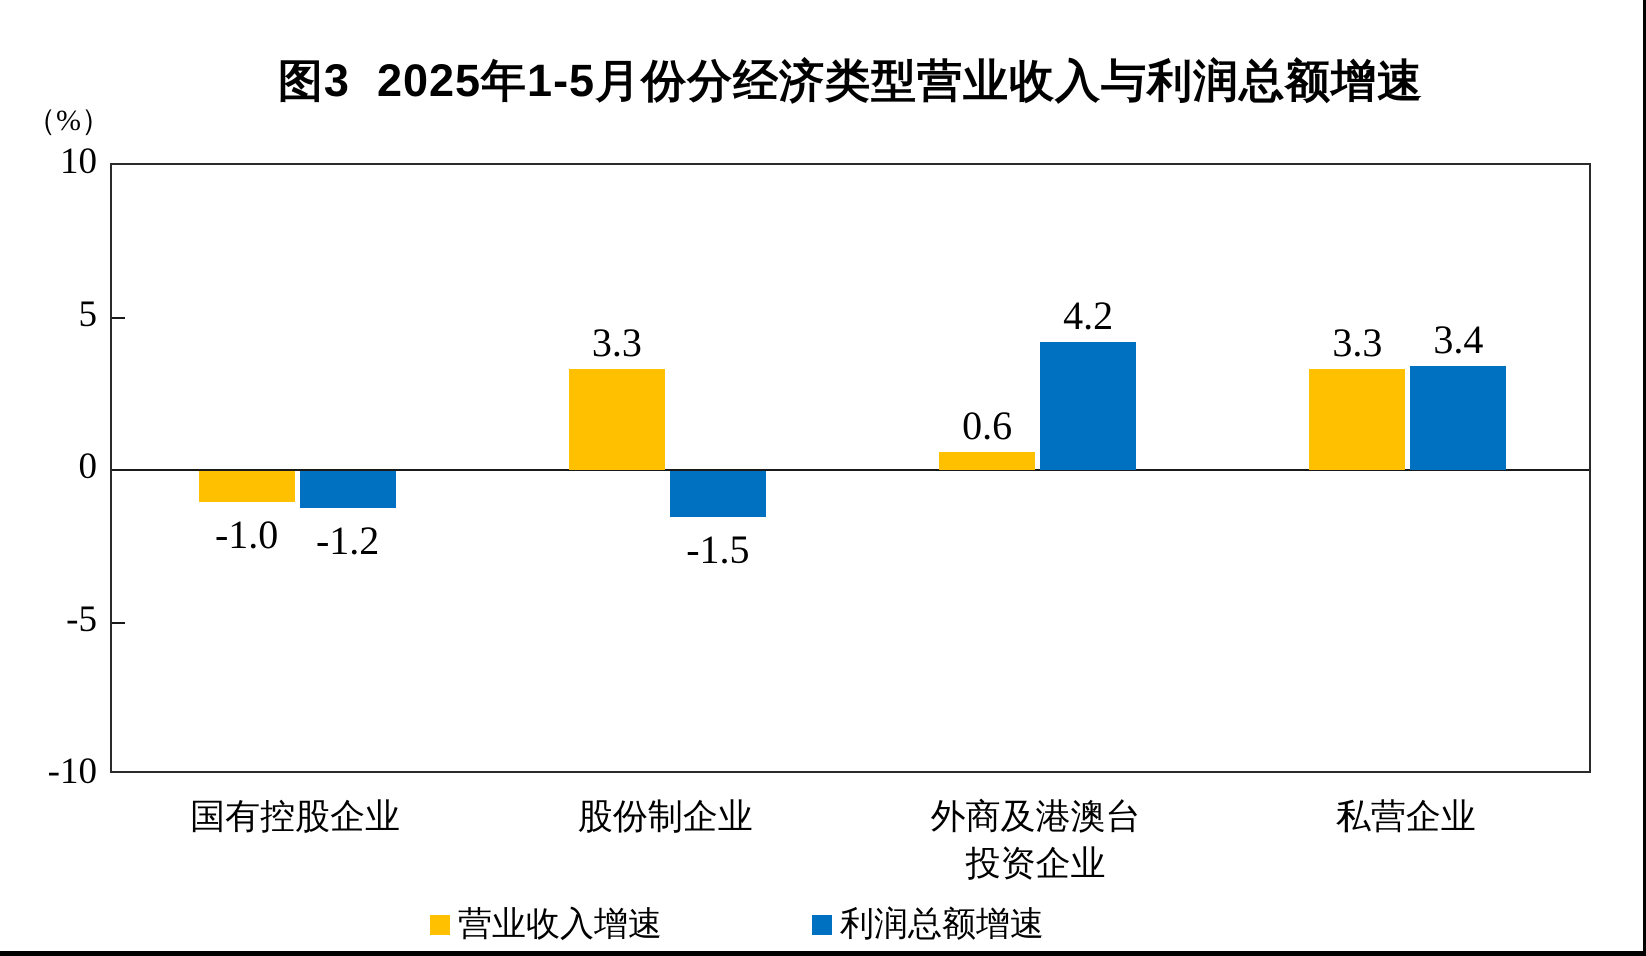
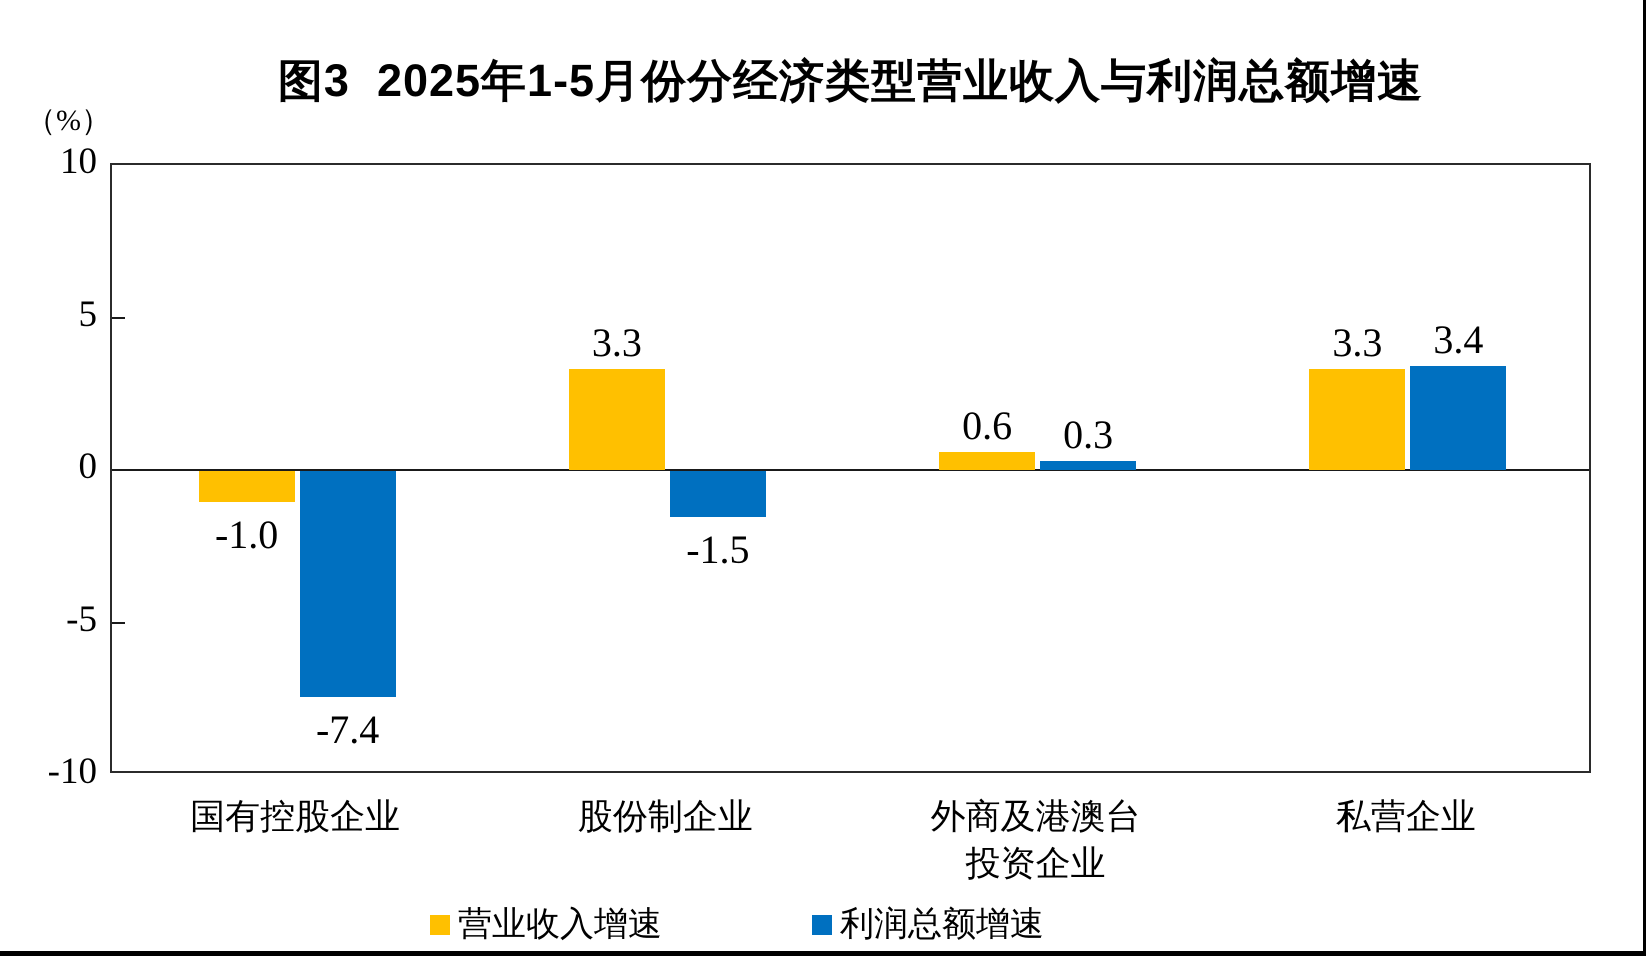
利润总额增速/国有控股企业: -1.2 -> -7.4
利润总额增速/外商及港澳台 投资企业: 4.2 -> 0.3
